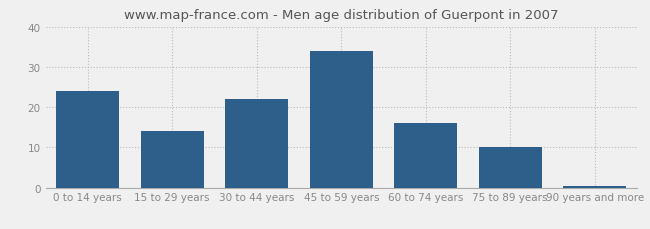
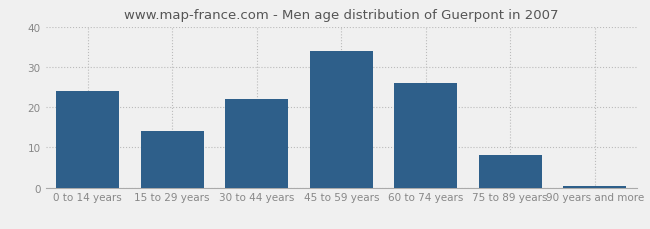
60 to 74 years: 16.0 -> 26.0
75 to 89 years: 10.0 -> 8.0
